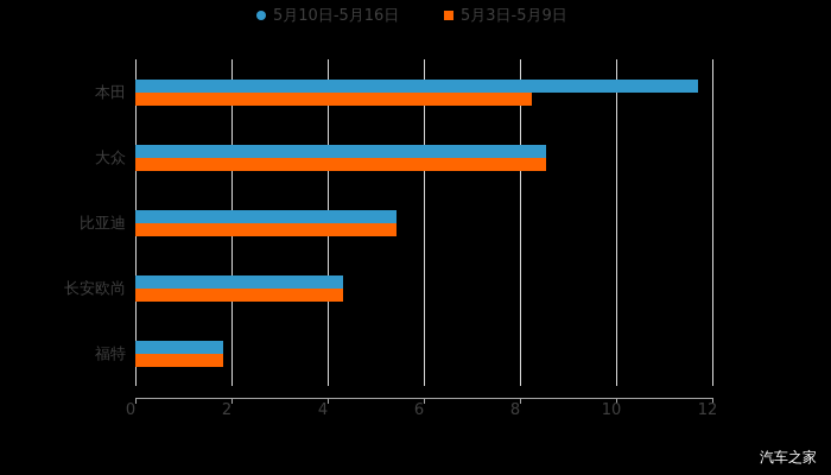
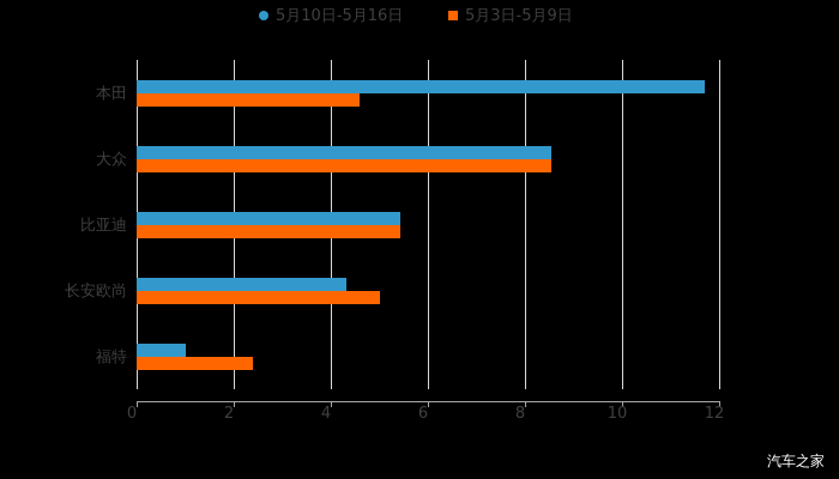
5月3日-5月9日/本田: 8.2 -> 4.6
5月3日-5月9日/长安欧尚: 4.3 -> 5.0
5月10日-5月16日/福特: 1.8 -> 1.0
5月3日-5月9日/福特: 1.8 -> 2.4
